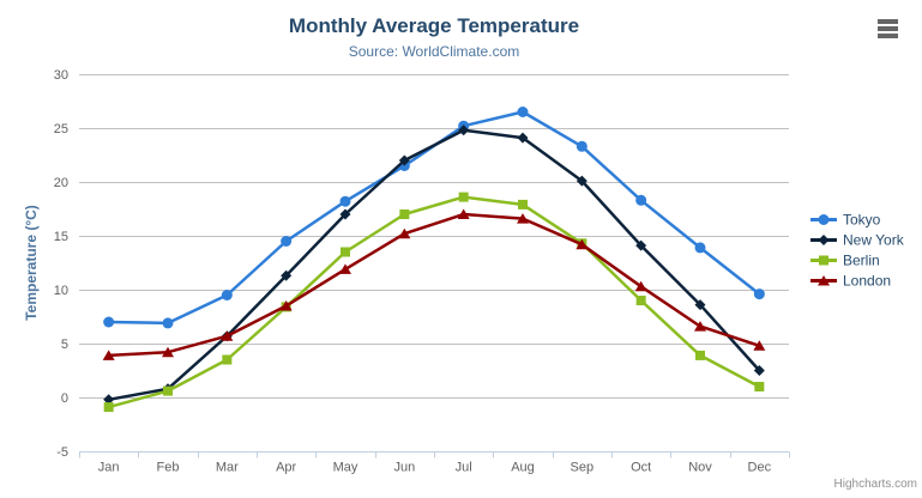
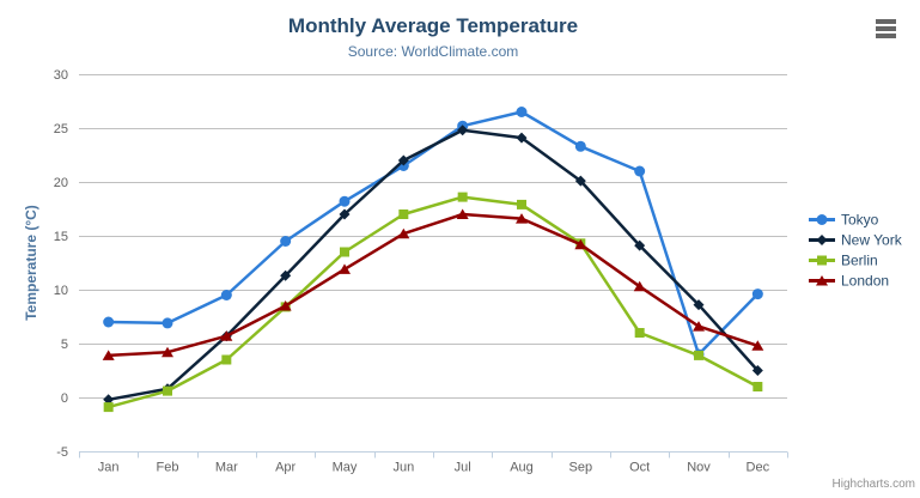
Tokyo/Oct: 18 -> 21
Berlin/Oct: 9 -> 6
Tokyo/Nov: 14 -> 4
